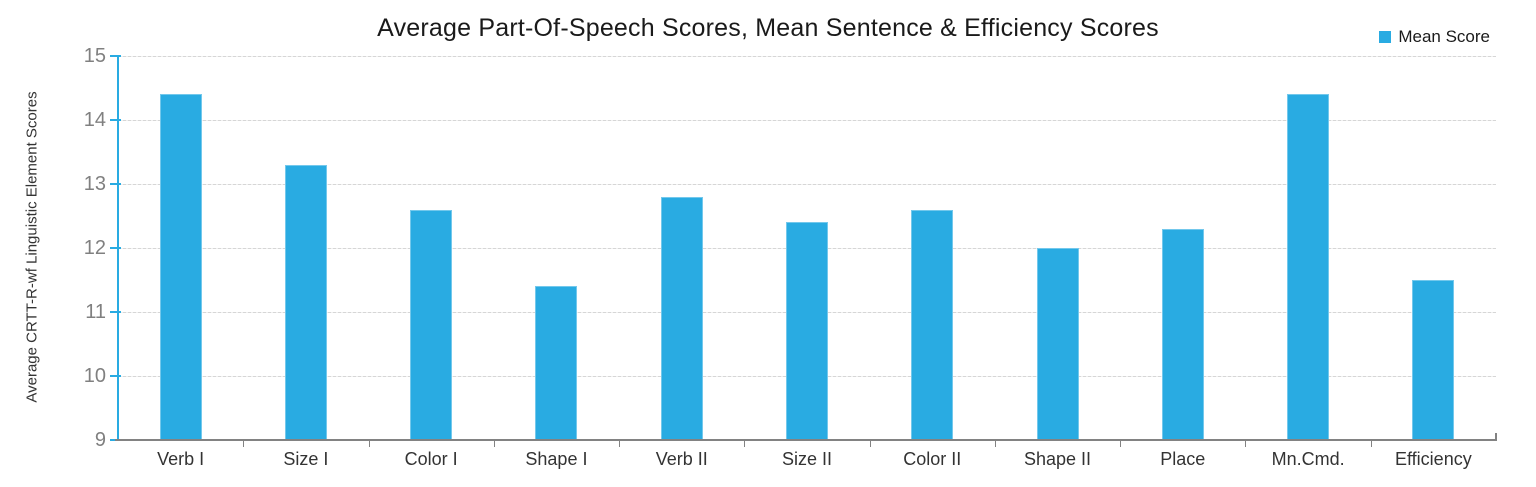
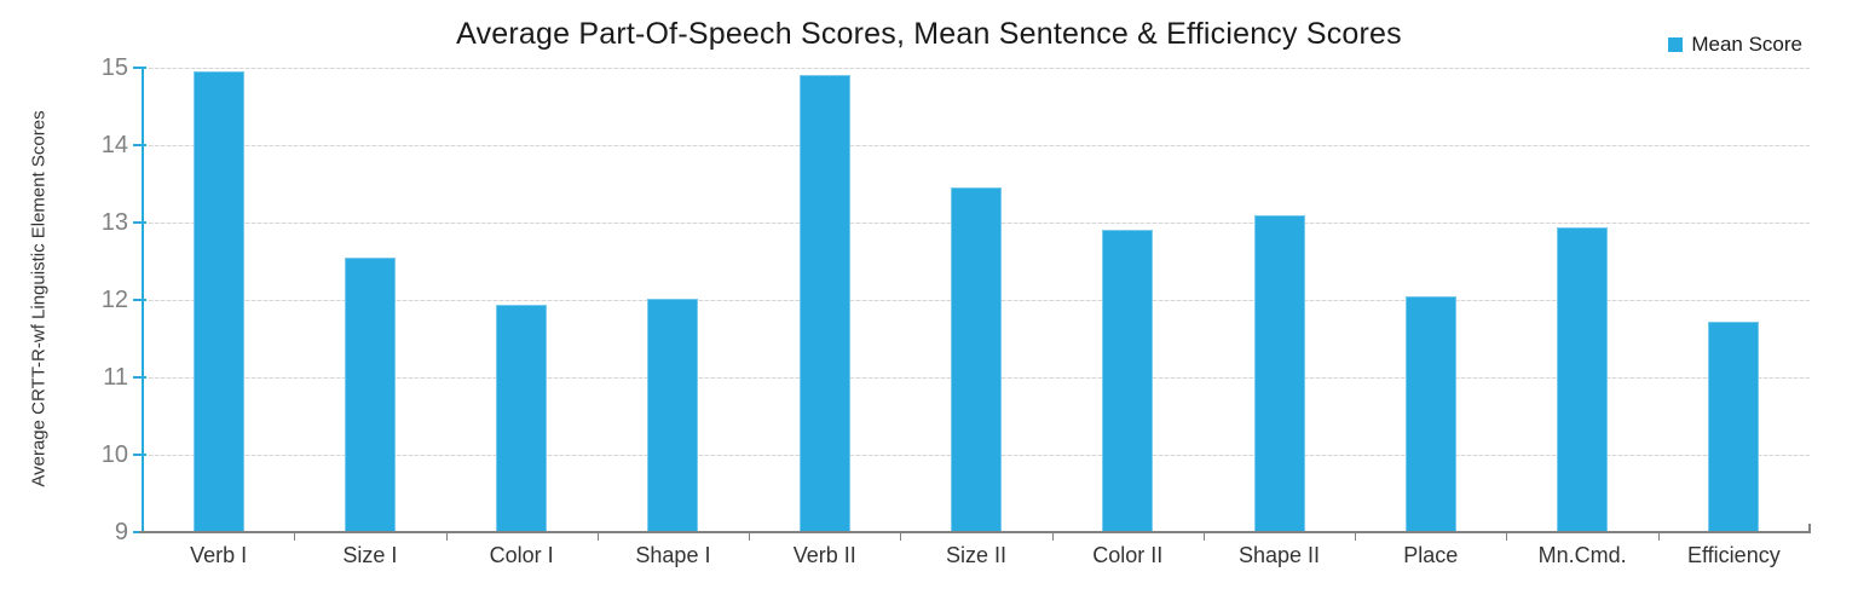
Verb I: 14.4 -> 14.9
Size I: 13.3 -> 12.6
Color I: 12.6 -> 11.9
Shape I: 11.4 -> 12.0
Verb II: 12.8 -> 14.9
Size II: 12.4 -> 13.4
Color II: 12.6 -> 12.9
Shape II: 12.0 -> 13.1
Place: 12.3 -> 12.1
Mn.Cmd.: 14.4 -> 12.9
Efficiency: 11.5 -> 11.7
